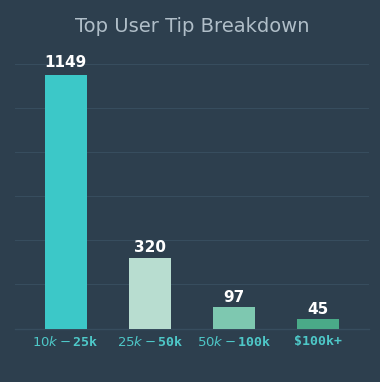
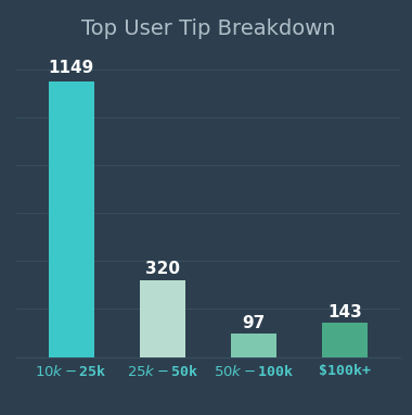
$100k+: 45 -> 143
